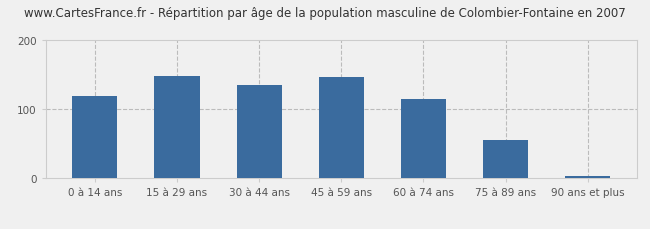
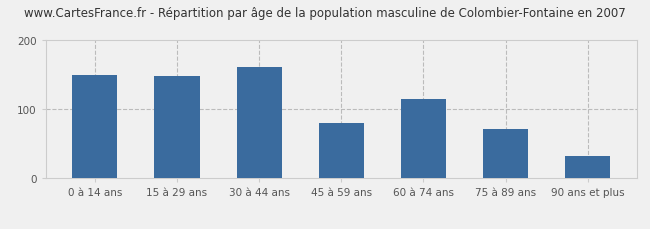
0 à 14 ans: 120 -> 150
30 à 44 ans: 135 -> 162
45 à 59 ans: 147 -> 80
75 à 89 ans: 55 -> 72
90 ans et plus: 3 -> 32
